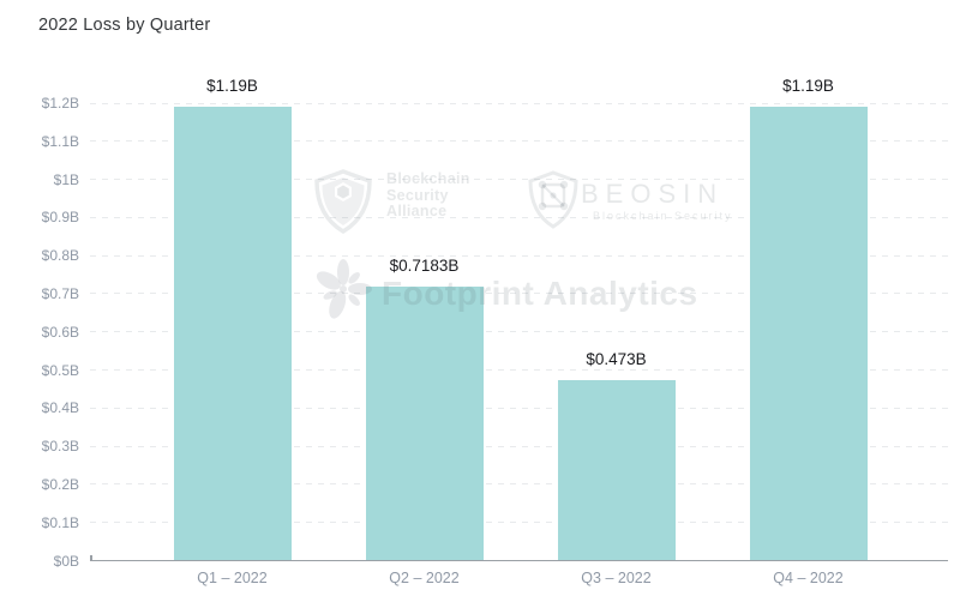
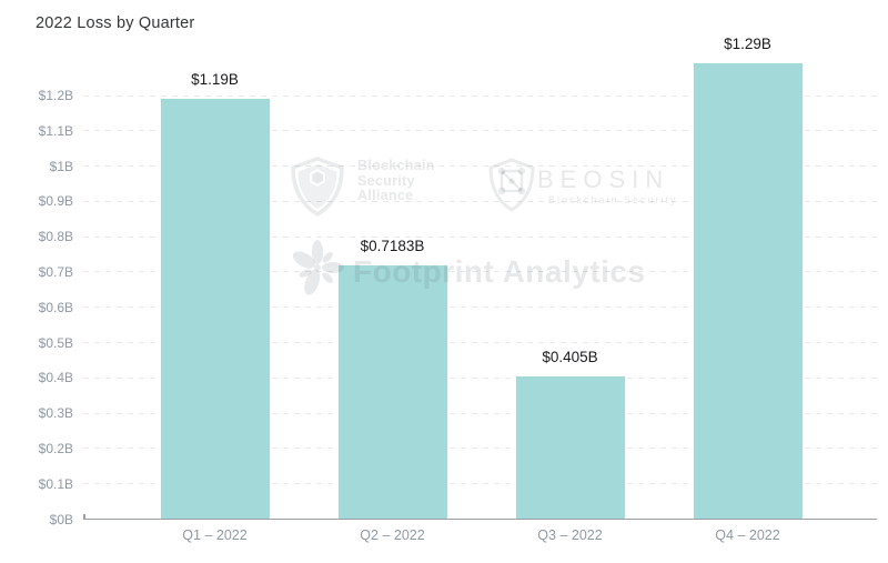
Q3 – 2022: $0.473B -> $0.405B
Q4 – 2022: $1.19B -> $1.29B
